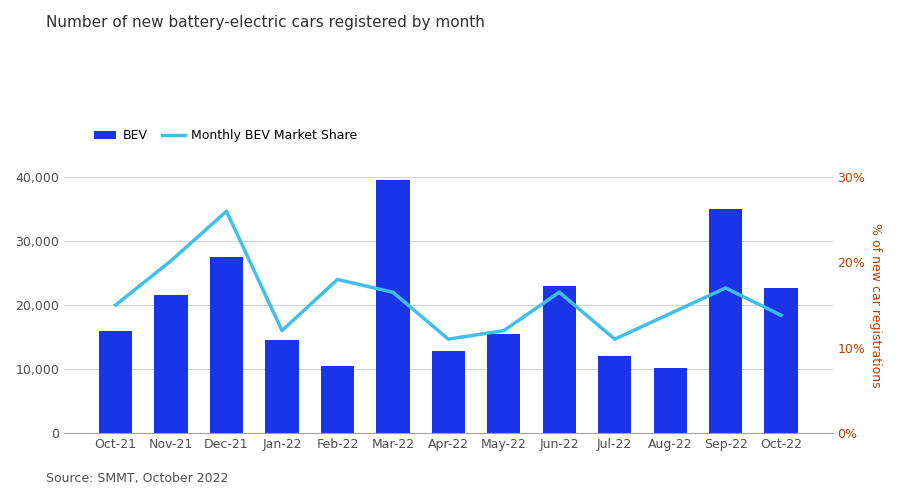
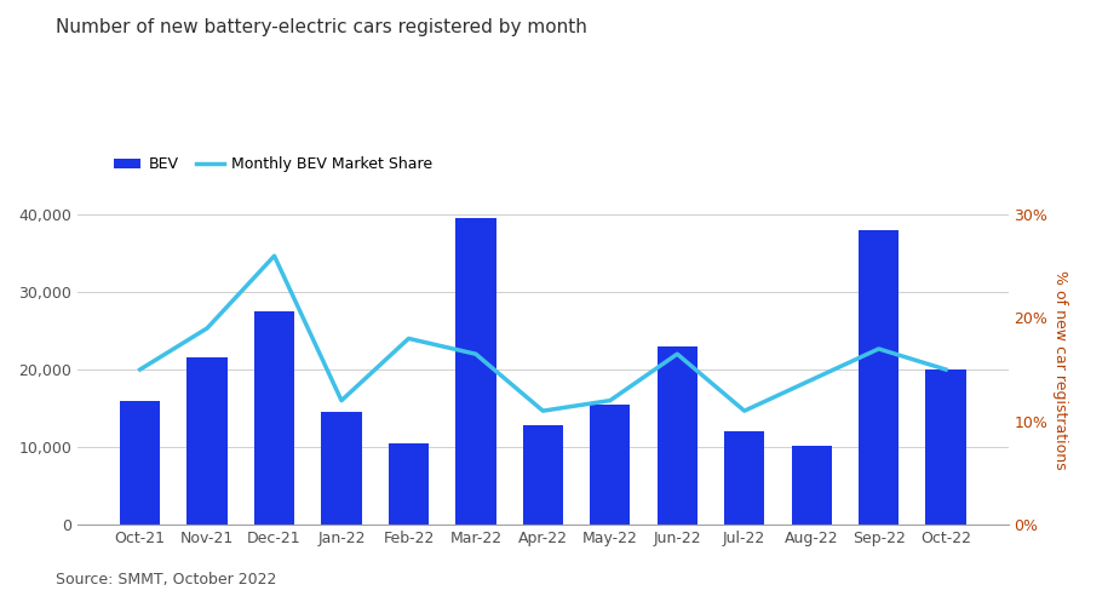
Monthly BEV Market Share/Nov-21: 20.2% -> 19.0%
BEV/Sep-22: 35,000 -> 38,000
BEV/Oct-22: 22,600 -> 20,000
Monthly BEV Market Share/Oct-22: 13.8% -> 15.0%
